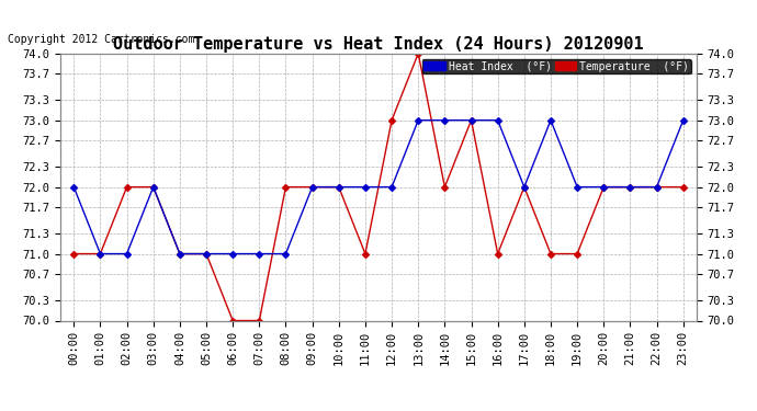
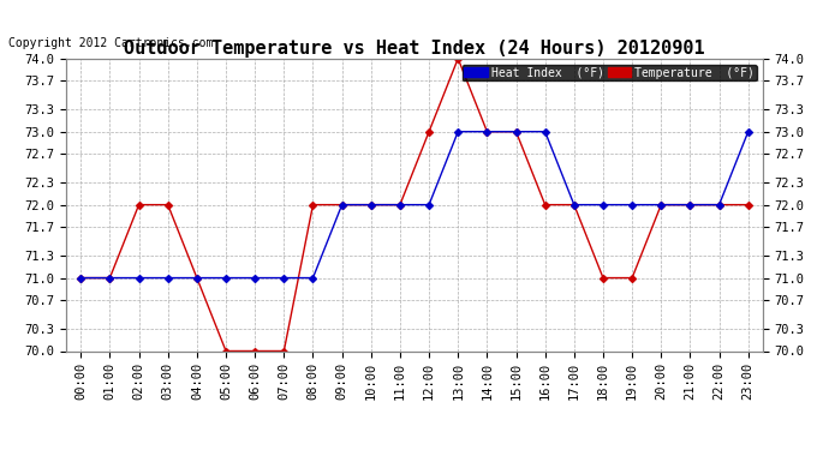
Heat Index (°F)/00:00: 72 -> 71
Heat Index (°F)/03:00: 72 -> 71
Temperature (°F)/05:00: 71 -> 70
Temperature (°F)/11:00: 71 -> 72
Temperature (°F)/14:00: 72 -> 73
Temperature (°F)/16:00: 71 -> 72
Heat Index (°F)/18:00: 73 -> 72
